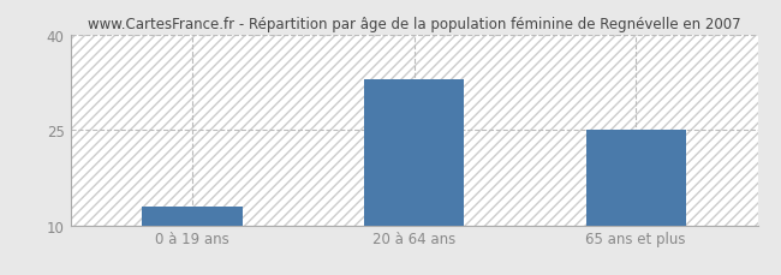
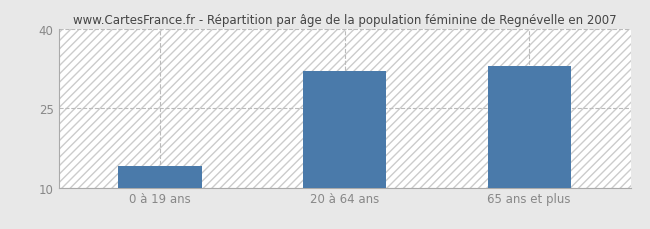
0 à 19 ans: 13 -> 14
20 à 64 ans: 33 -> 32
65 ans et plus: 25 -> 33
